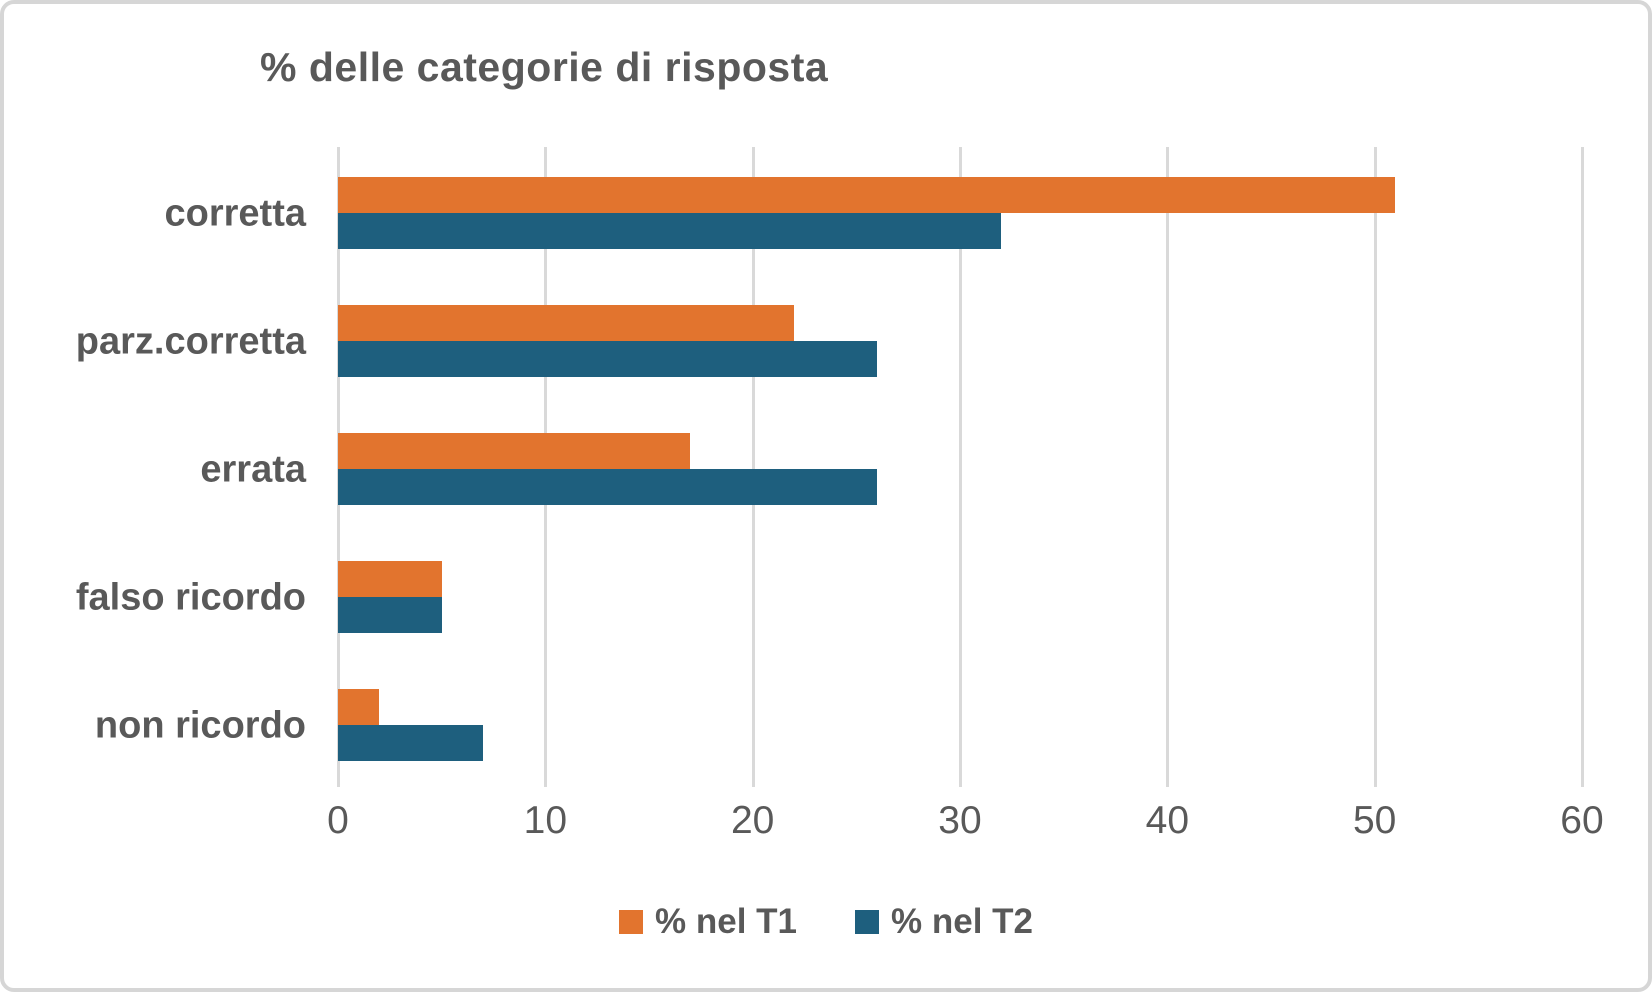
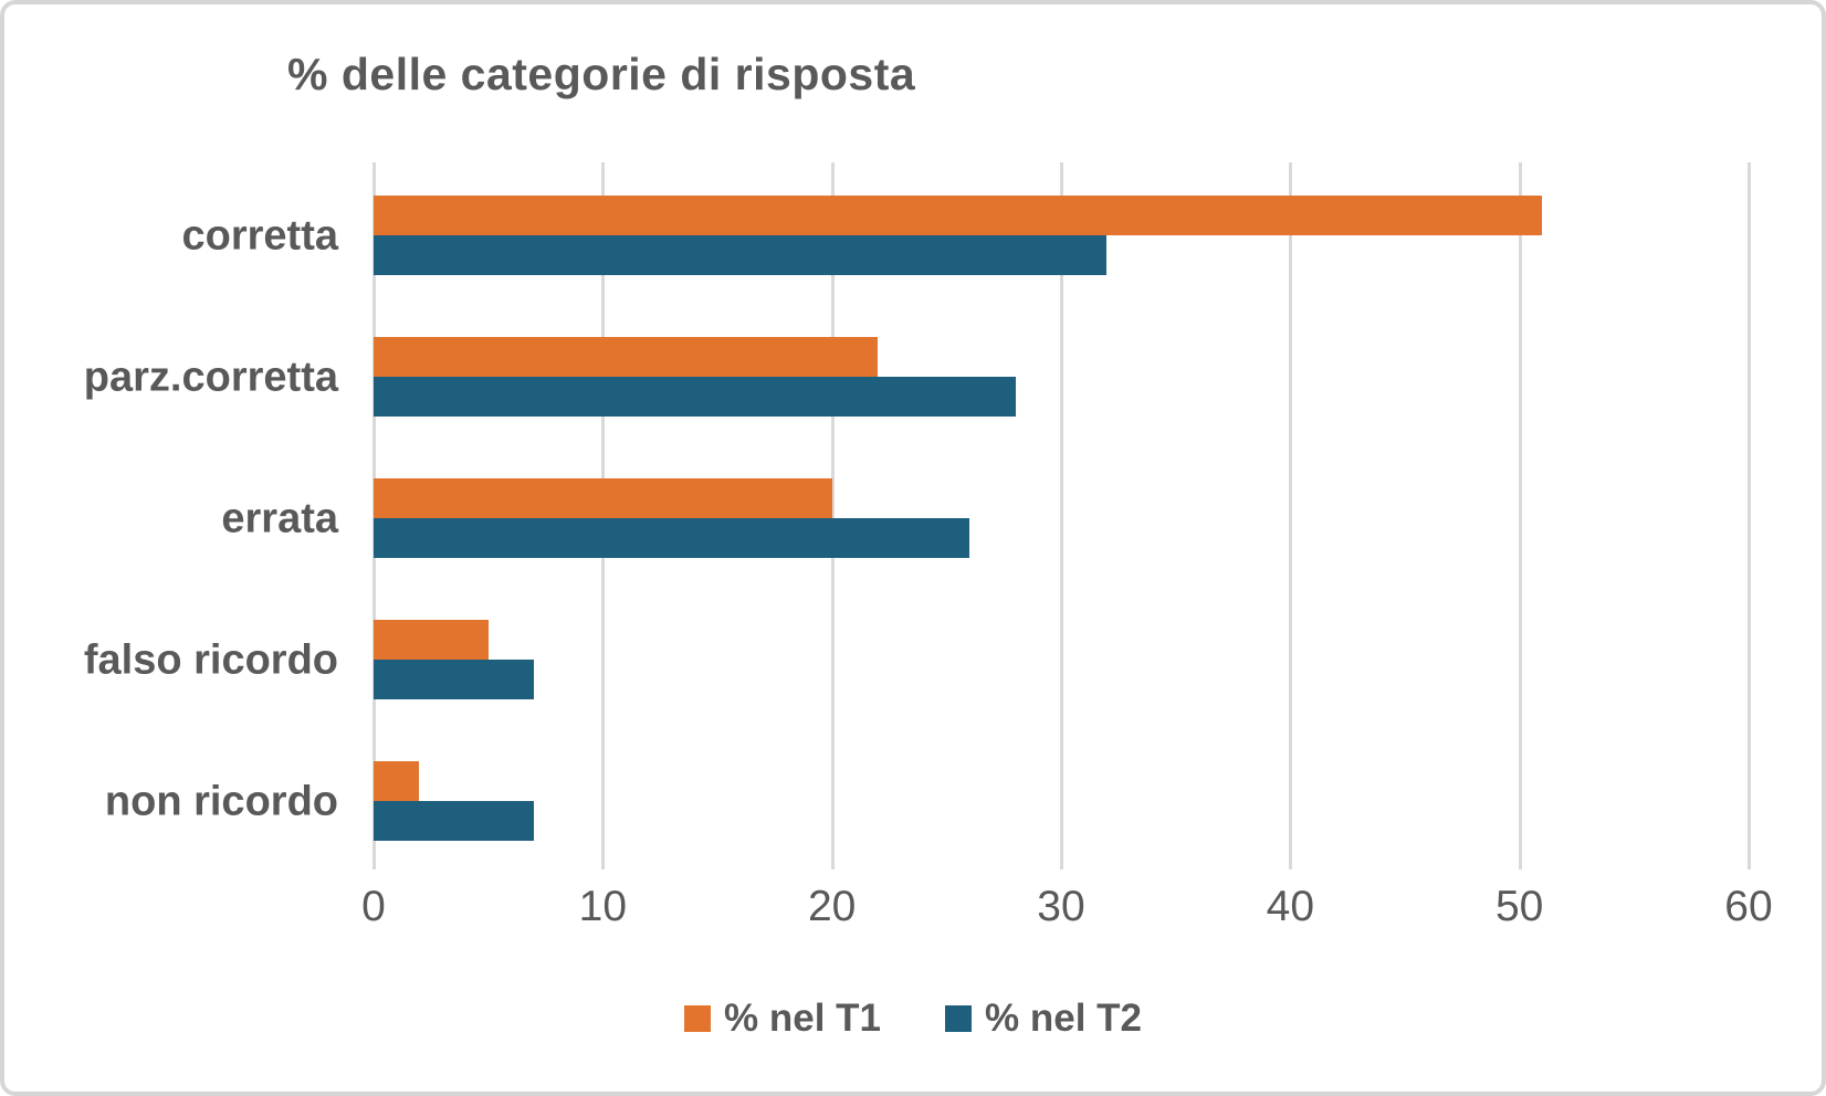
% nel T2/parz.corretta: 26 -> 28
% nel T1/errata: 17 -> 20
% nel T2/falso ricordo: 5 -> 7
